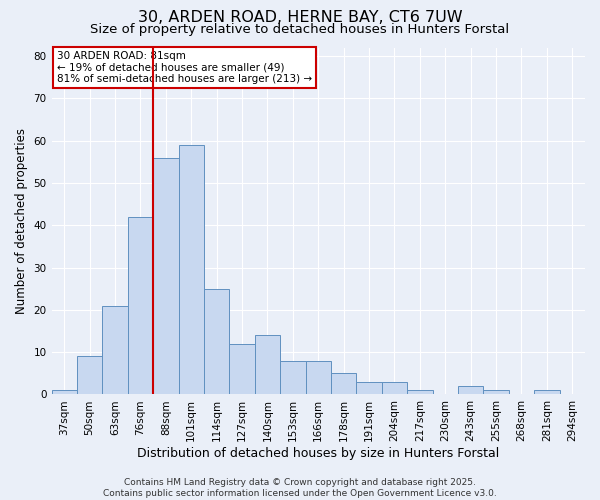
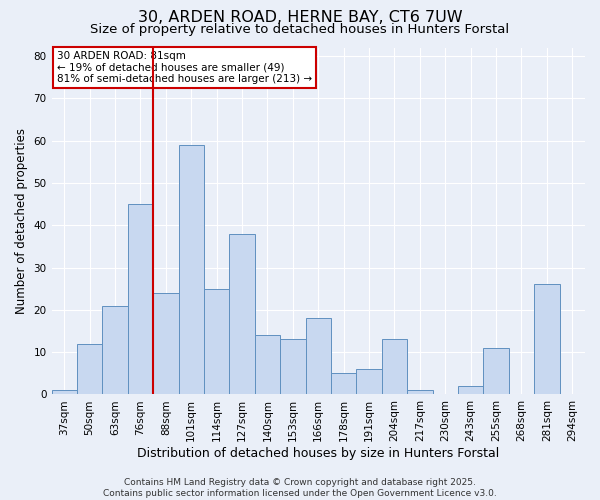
50sqm: 9 -> 12
76sqm: 42 -> 45
88sqm: 56 -> 24
127sqm: 12 -> 38
153sqm: 8 -> 13
166sqm: 8 -> 18
191sqm: 3 -> 6
204sqm: 3 -> 13
255sqm: 1 -> 11
281sqm: 1 -> 26
